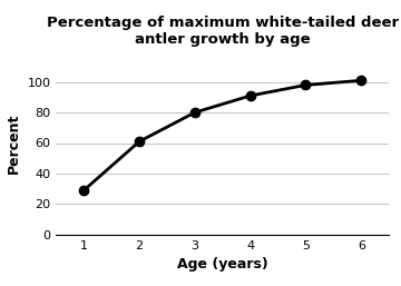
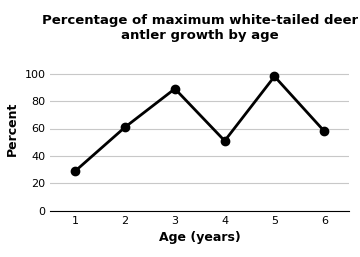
3: 80 -> 89
4: 91 -> 51
6: 101 -> 58
